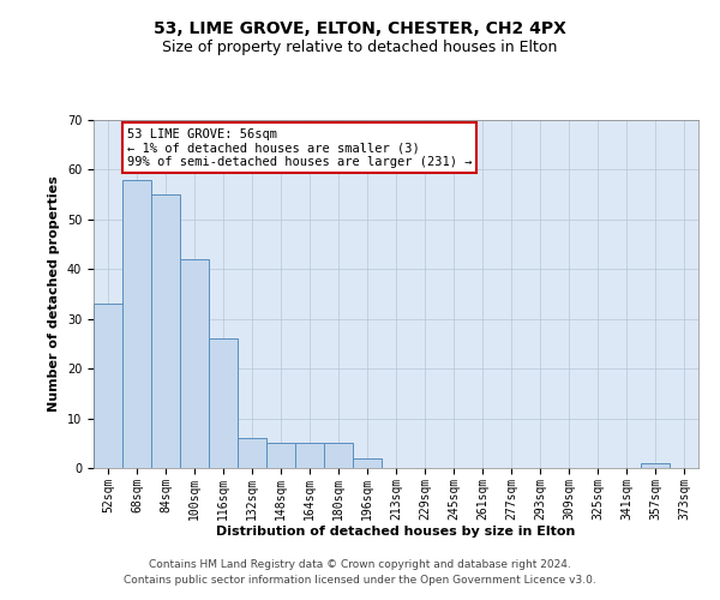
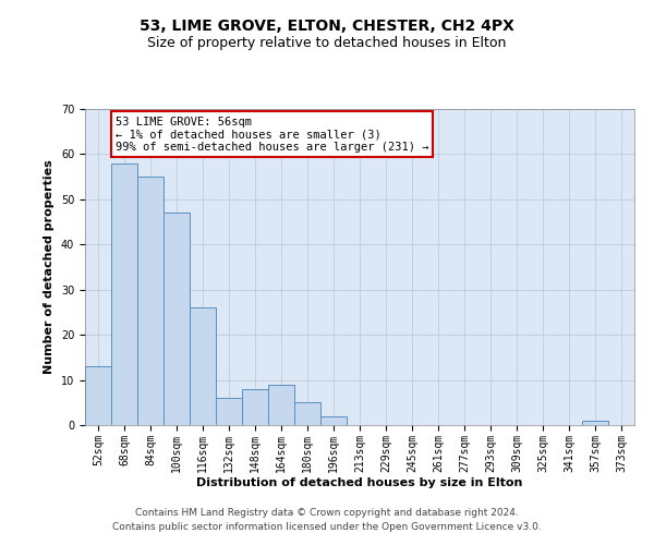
52sqm: 33 -> 13
100sqm: 42 -> 47
148sqm: 5 -> 8
164sqm: 5 -> 9
